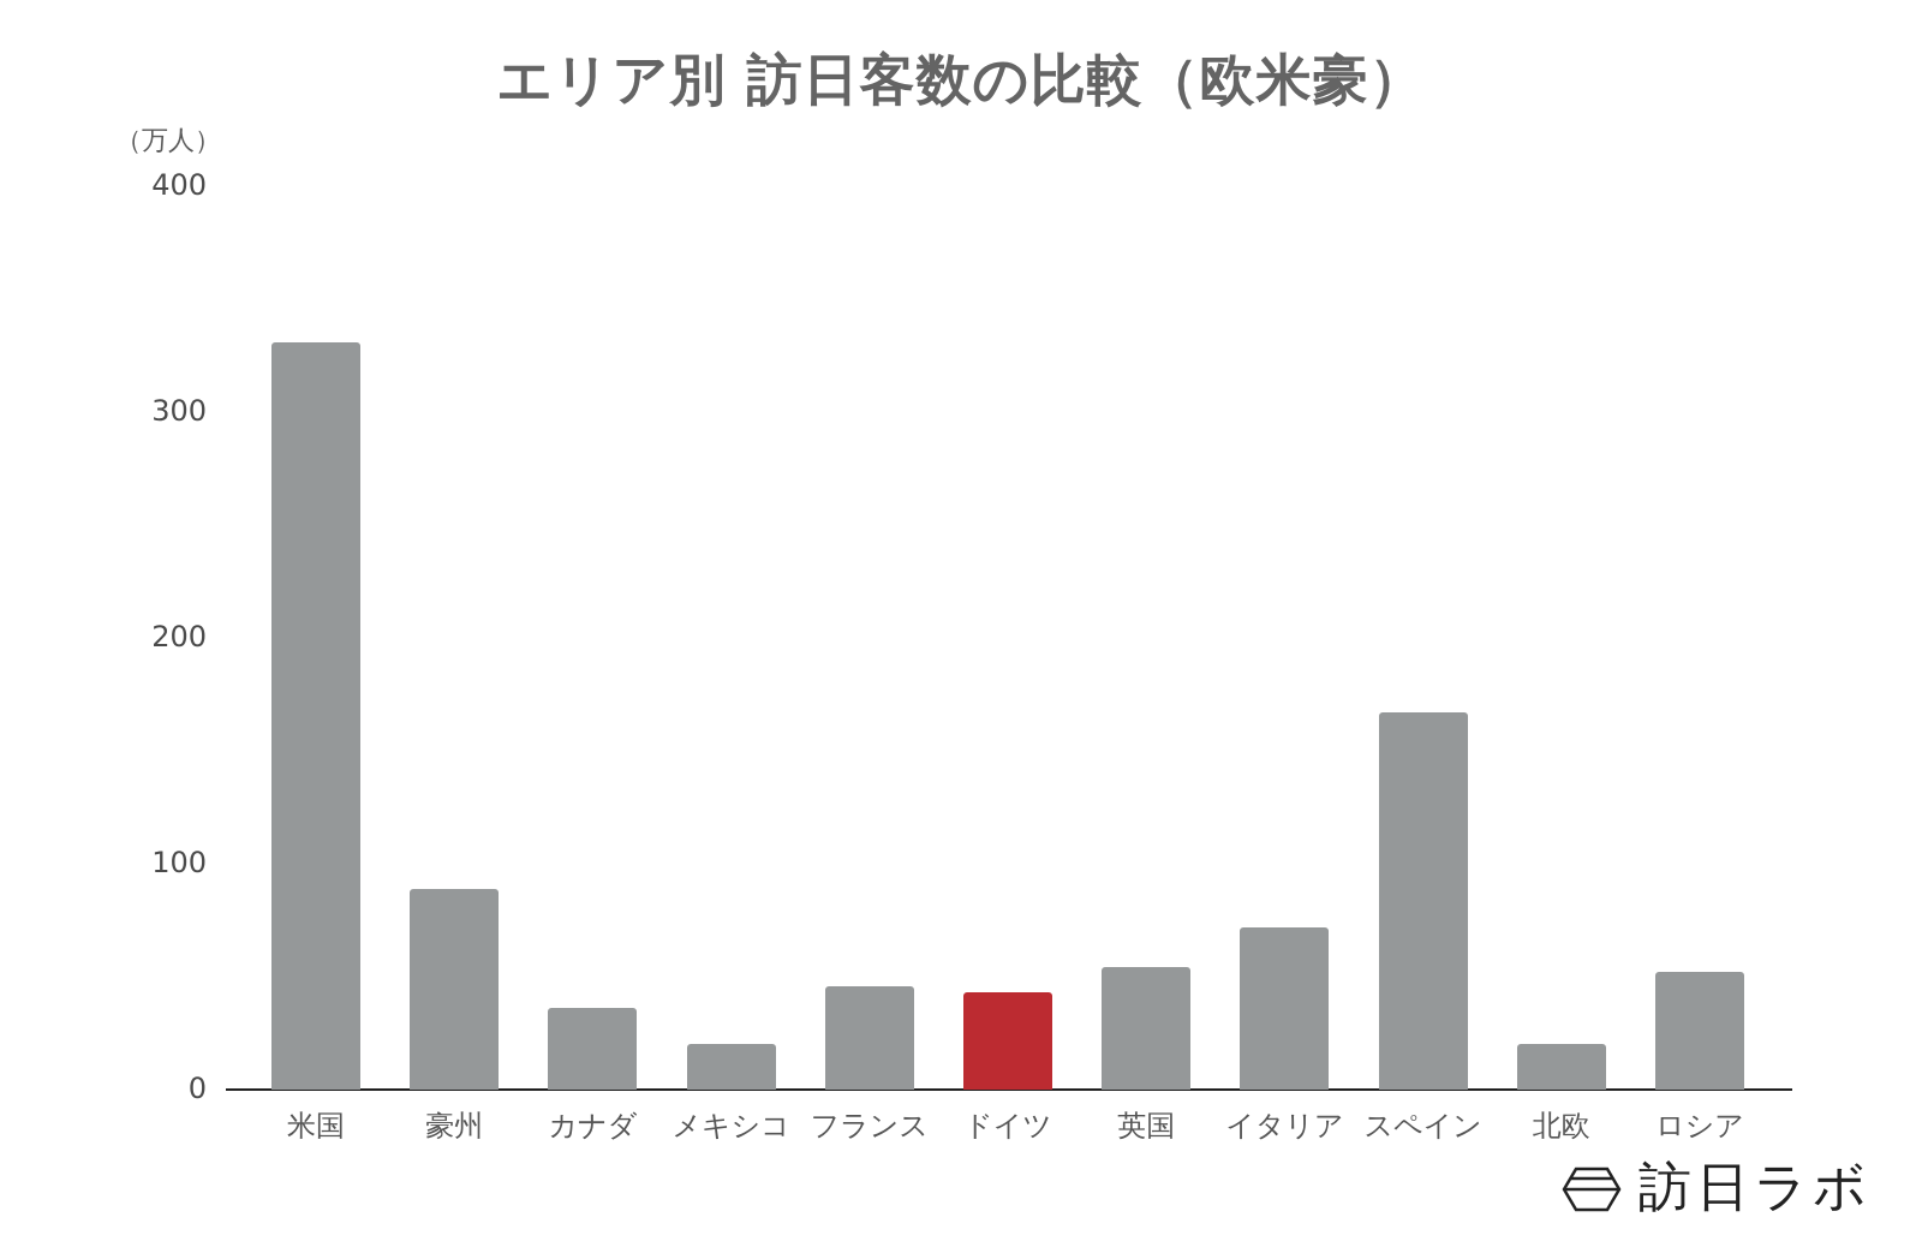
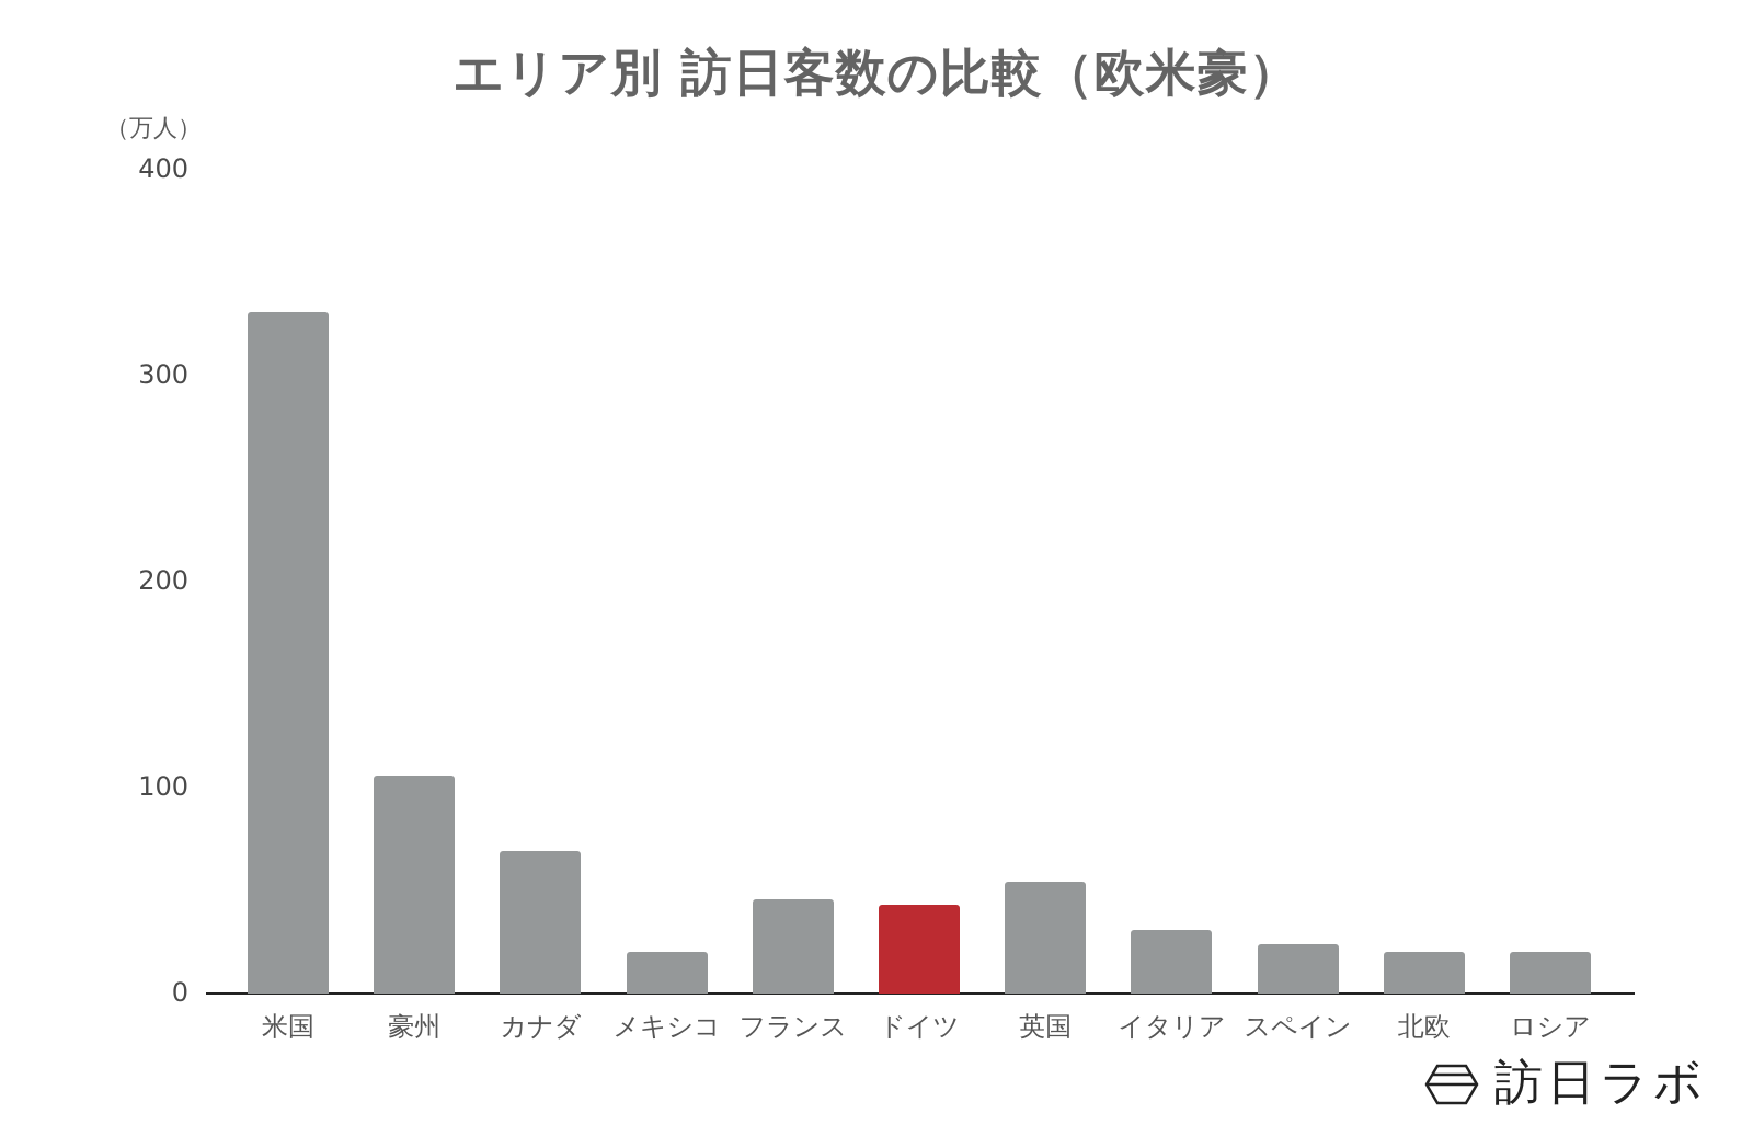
豪州: 89 -> 106
カナダ: 36 -> 69
イタリア: 72 -> 31
スペイン: 167 -> 24
ロシア: 52 -> 20
